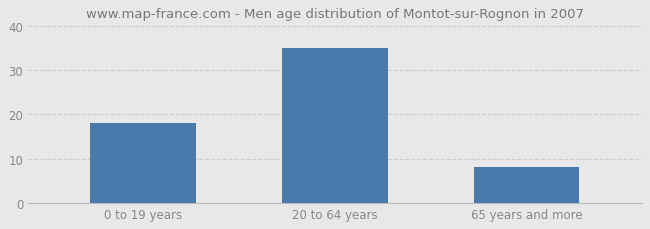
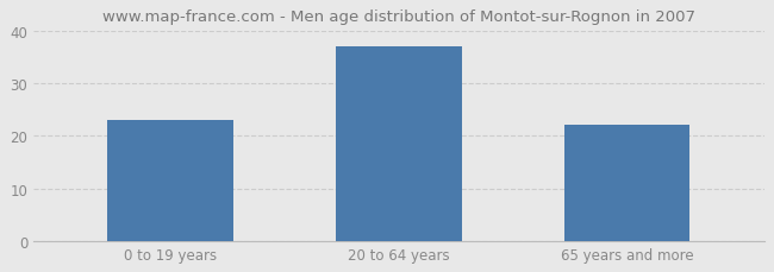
0 to 19 years: 18 -> 23
20 to 64 years: 35 -> 37
65 years and more: 8 -> 22
